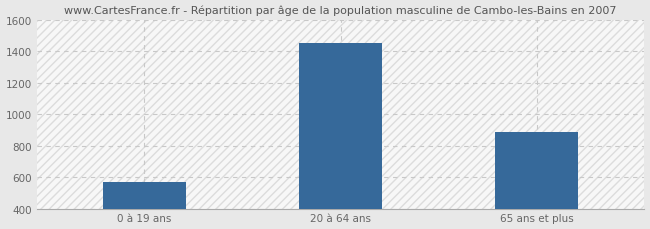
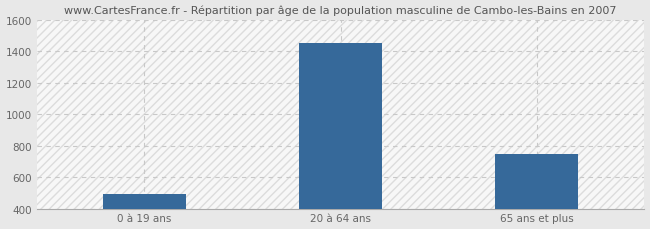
0 à 19 ans: 570 -> 490
65 ans et plus: 890 -> 750
